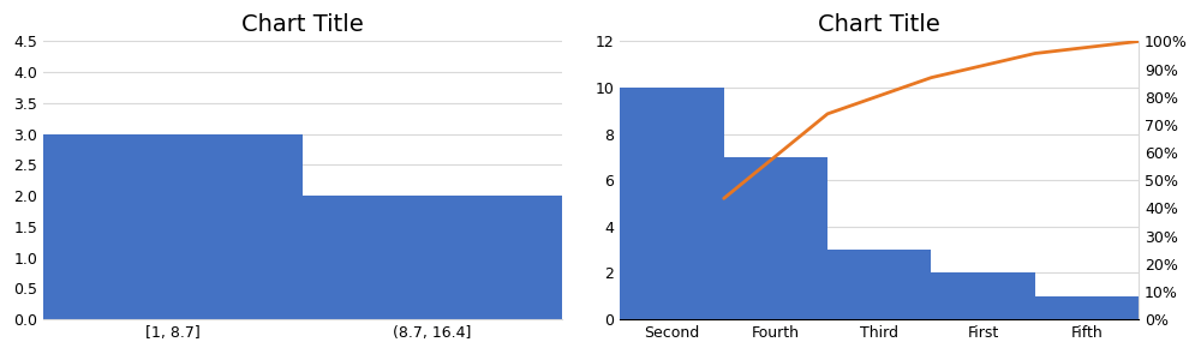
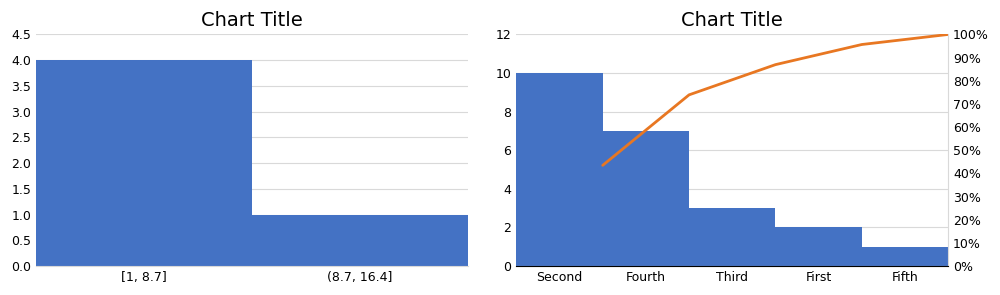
[1, 8.7]: 3 -> 4
(8.7, 16.4]: 2 -> 1
